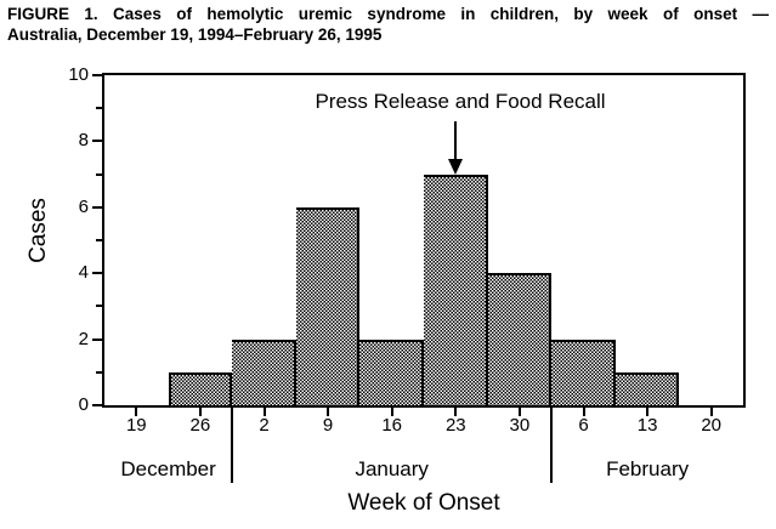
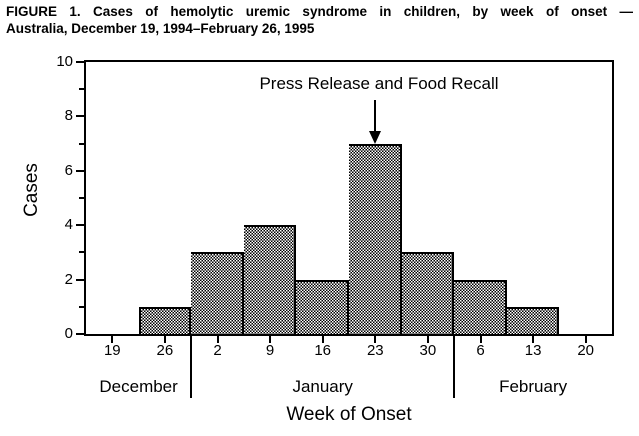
2: 2 -> 3
9: 6 -> 4
30: 4 -> 3
